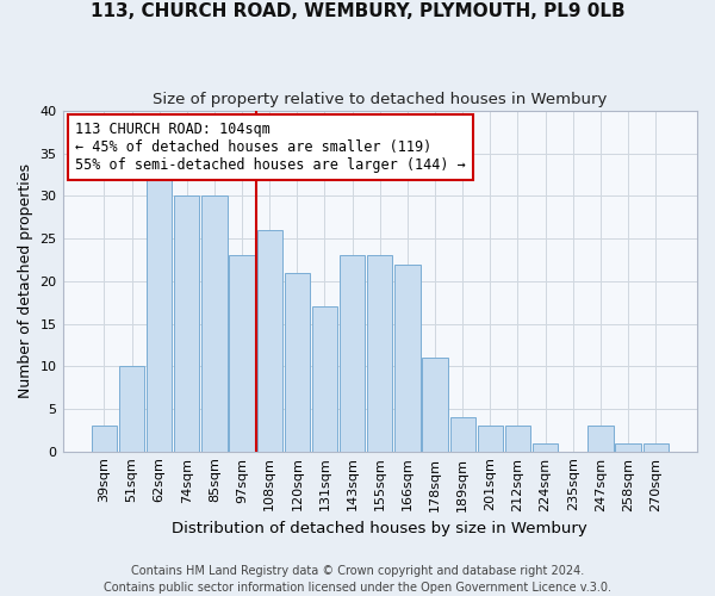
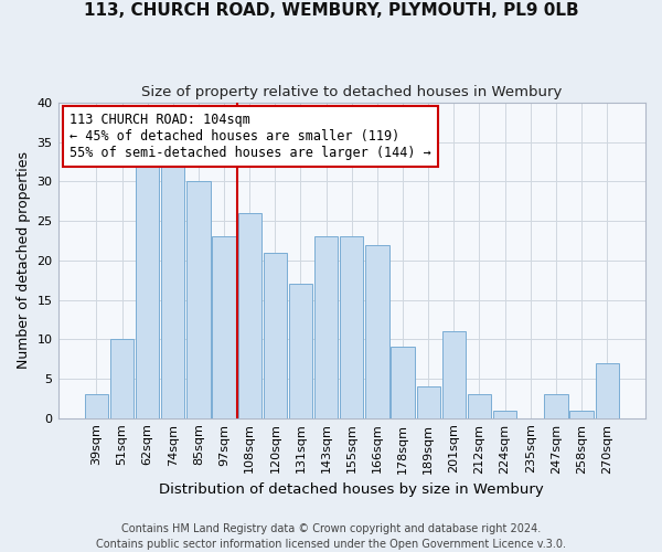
74sqm: 30 -> 32
178sqm: 11 -> 9
201sqm: 3 -> 11
270sqm: 1 -> 7
